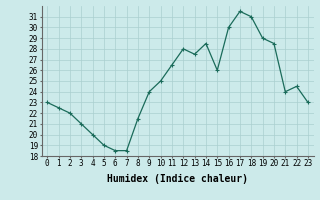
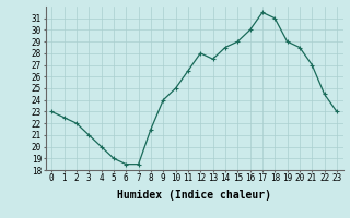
15: 26.0 -> 29.0
21: 24.0 -> 27.0
